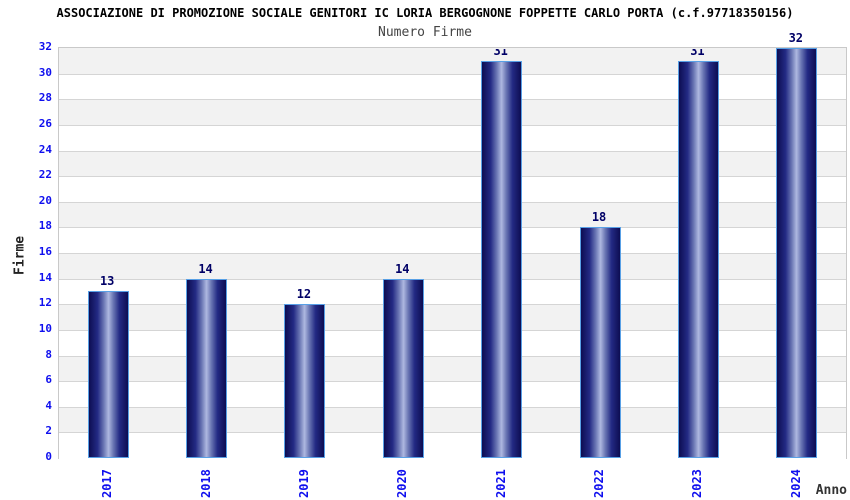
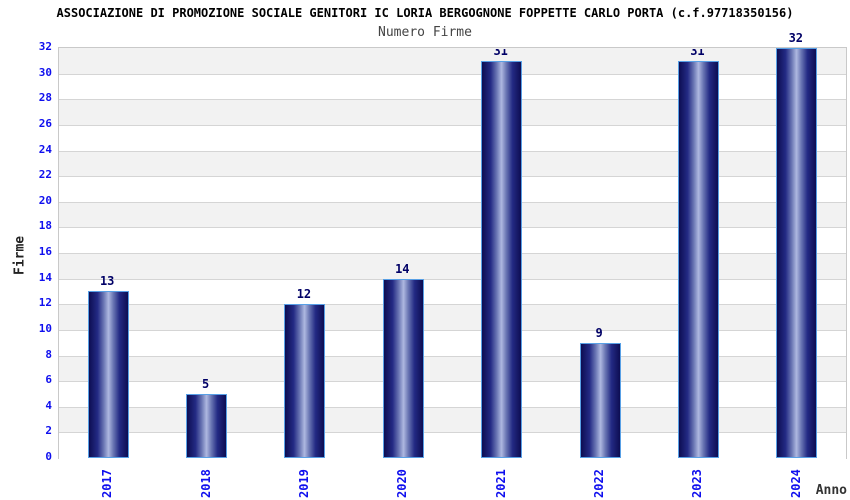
2018: 14 -> 5
2022: 18 -> 9
